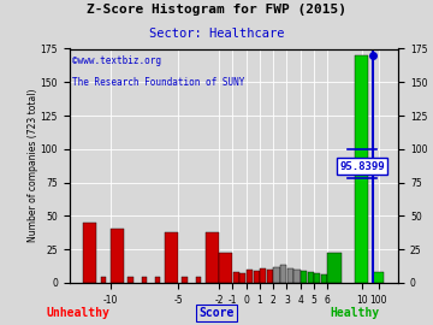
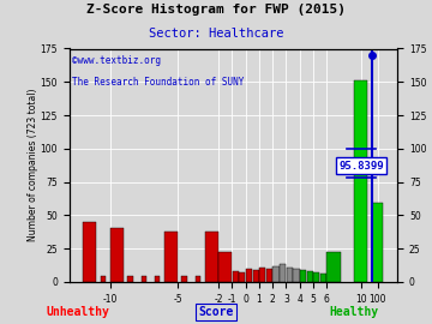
10: 170 -> 151
100: 8 -> 59
